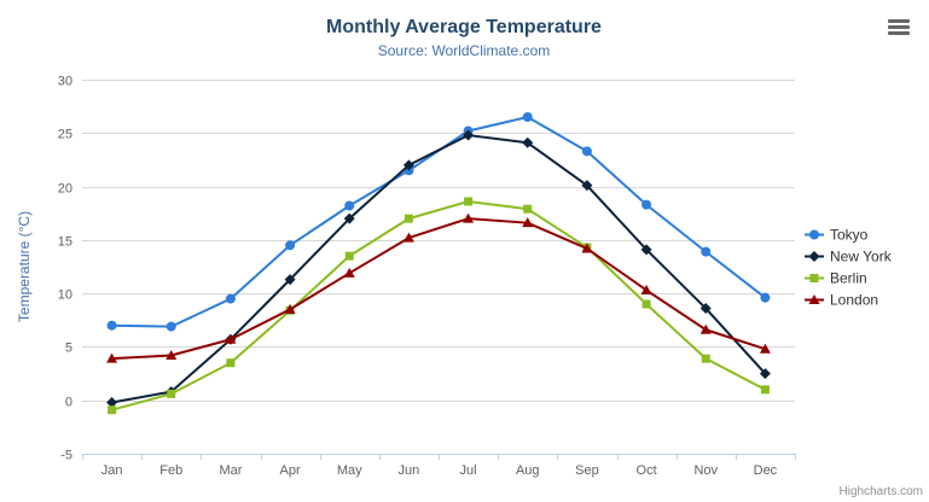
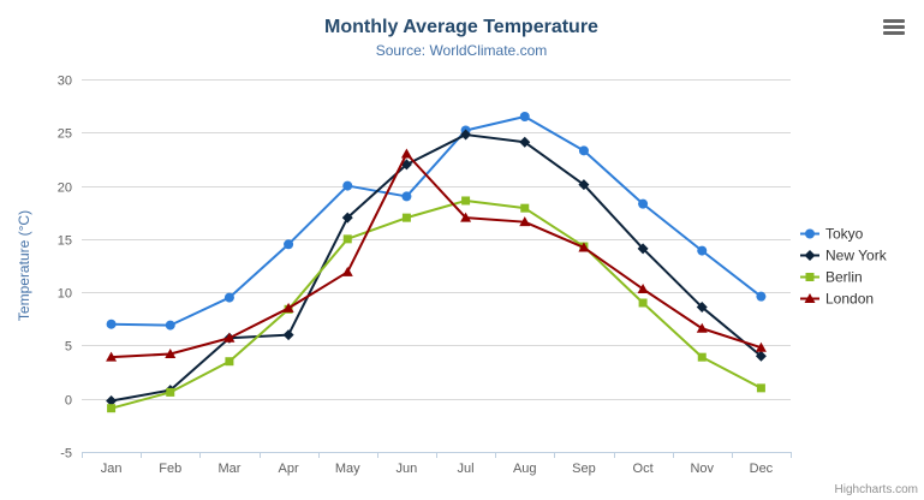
New York/Apr: 11 -> 6
Tokyo/May: 18 -> 20
Berlin/May: 14 -> 15
Tokyo/Jun: 22 -> 19
London/Jun: 15 -> 23
New York/Dec: 2 -> 4
